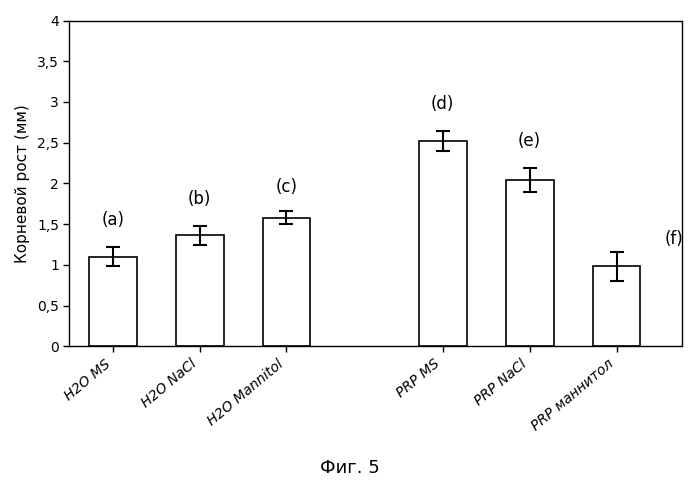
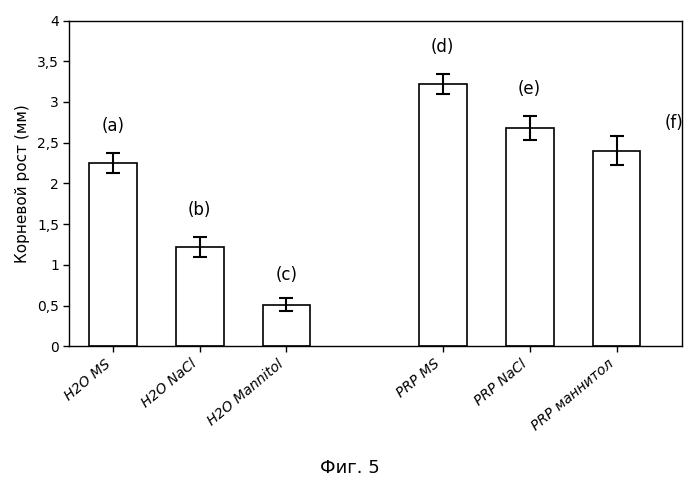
H2O MS: 1,10 -> 2,25
H2O NaCl: 1,36 -> 1,22
H2O Mannitol: 1,58 -> 0,51
PRP MS: 2,52 -> 3,22
PRP NaCl: 2,04 -> 2,68
PRP маннитол: 0,98 -> 2,40
